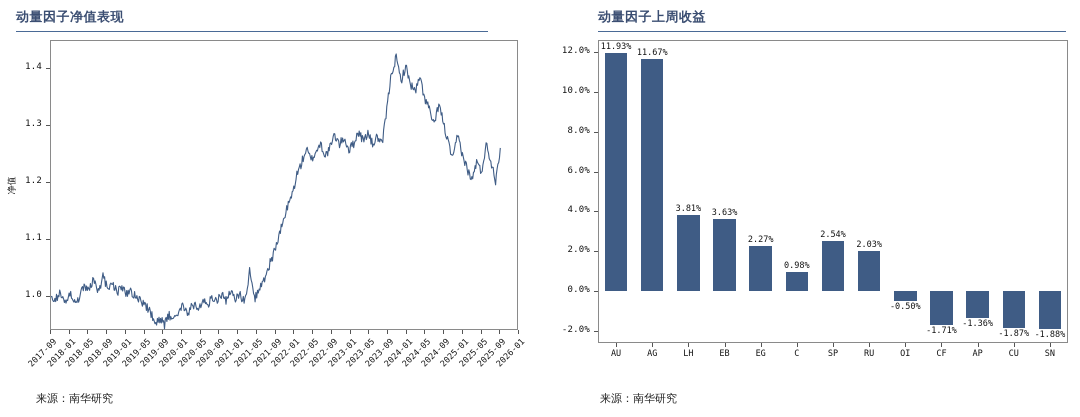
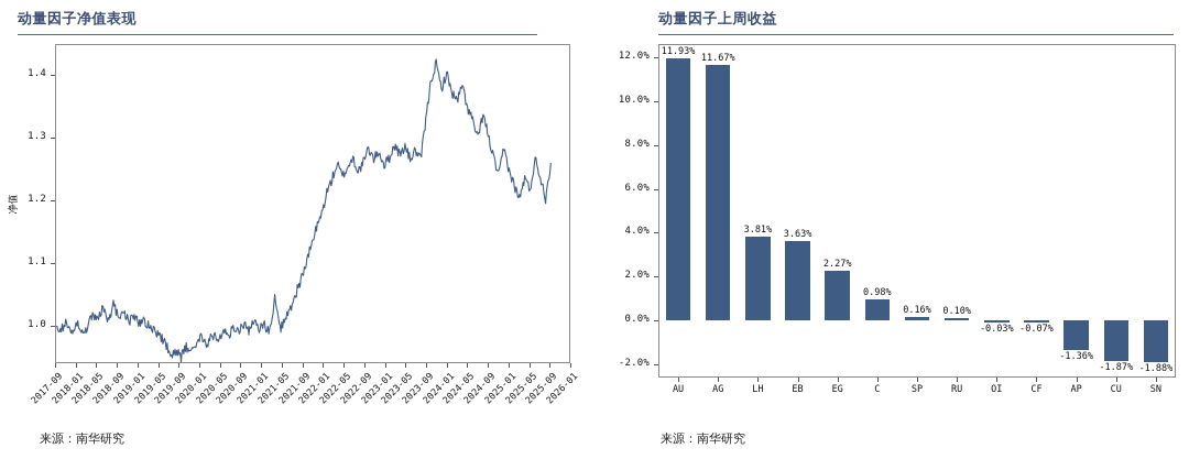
动量因子上周收益/SP: 2.54% -> 0.16%
动量因子上周收益/RU: 2.03% -> 0.10%
动量因子上周收益/OI: -0.50% -> -0.03%
动量因子上周收益/CF: -1.71% -> -0.07%
